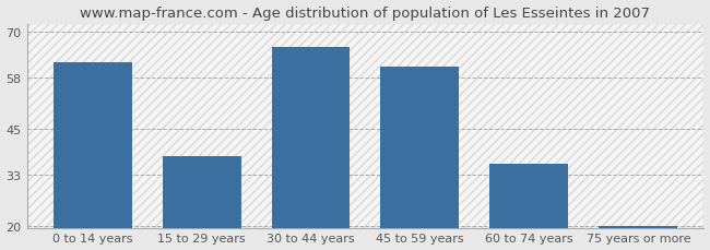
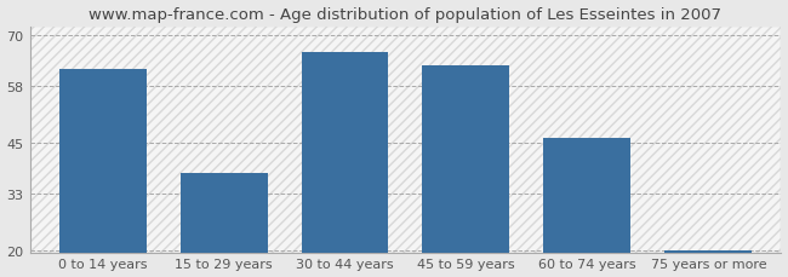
45 to 59 years: 61 -> 63
60 to 74 years: 36 -> 46
